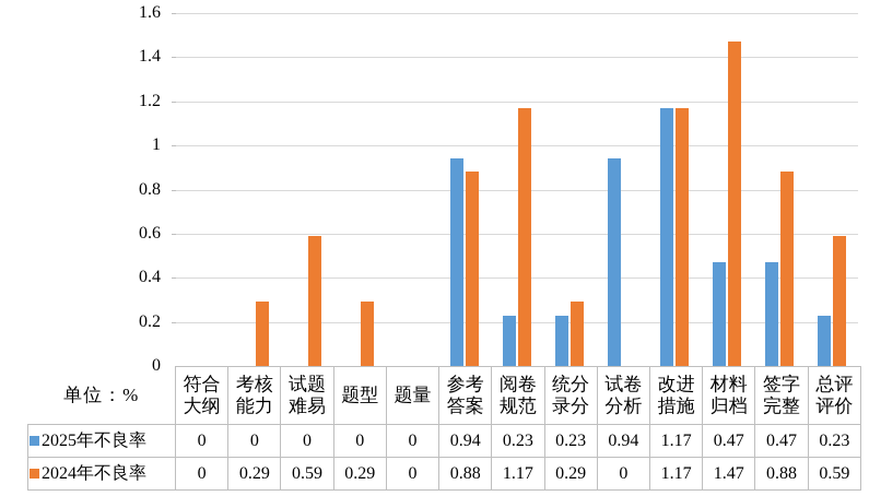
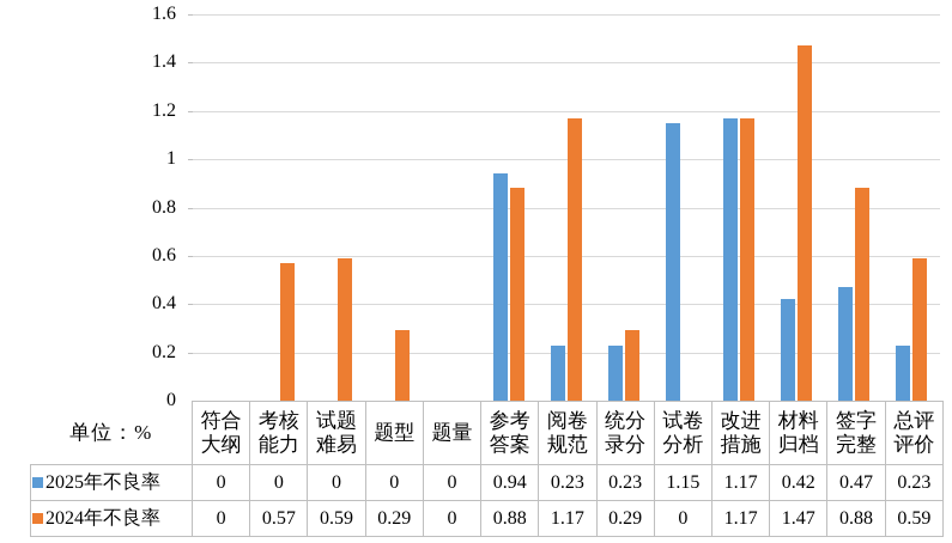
2024年不良率/考核能力: 0.29 -> 0.57
2025年不良率/试卷分析: 0.94 -> 1.15
2025年不良率/材料归档: 0.47 -> 0.42
